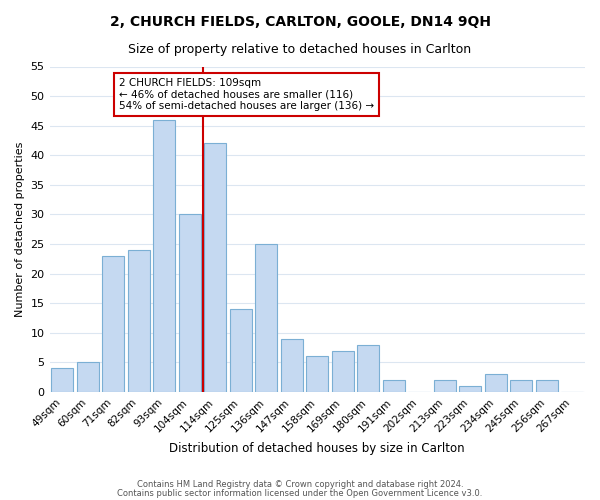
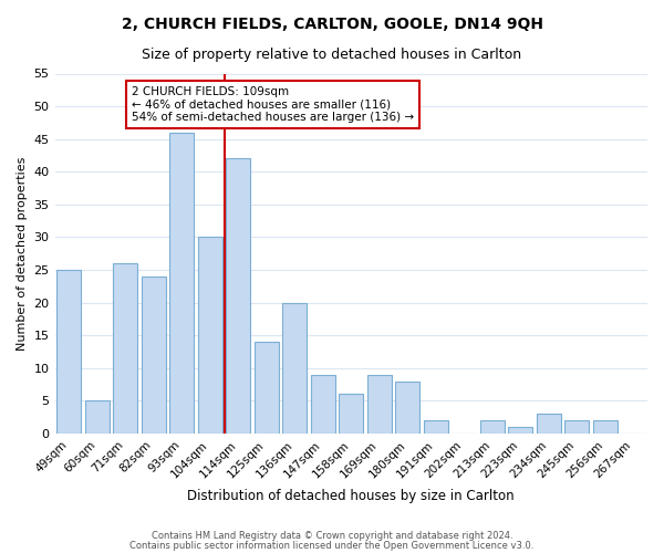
49sqm: 4 -> 25
71sqm: 23 -> 26
136sqm: 25 -> 20
169sqm: 7 -> 9
